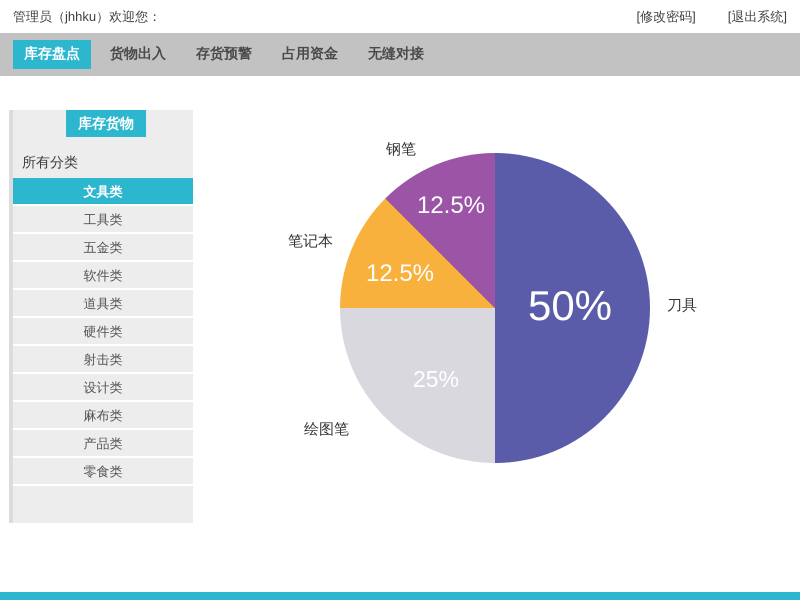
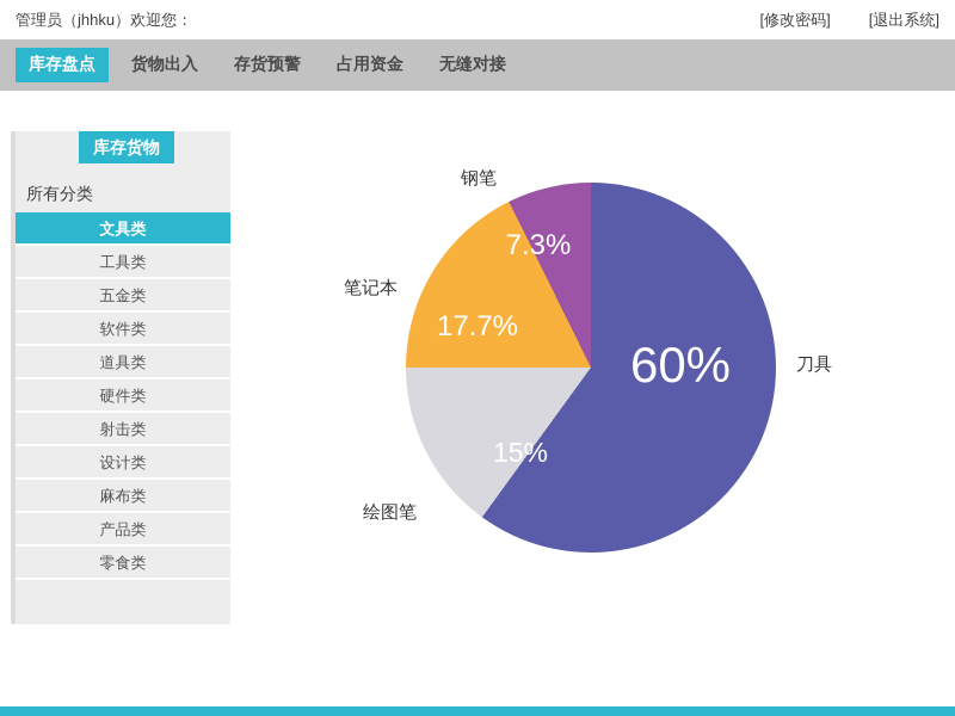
刀具: 50% -> 60%
绘图笔: 25% -> 15%
笔记本: 12.5% -> 17.7%
钢笔: 12.5% -> 7.3%
